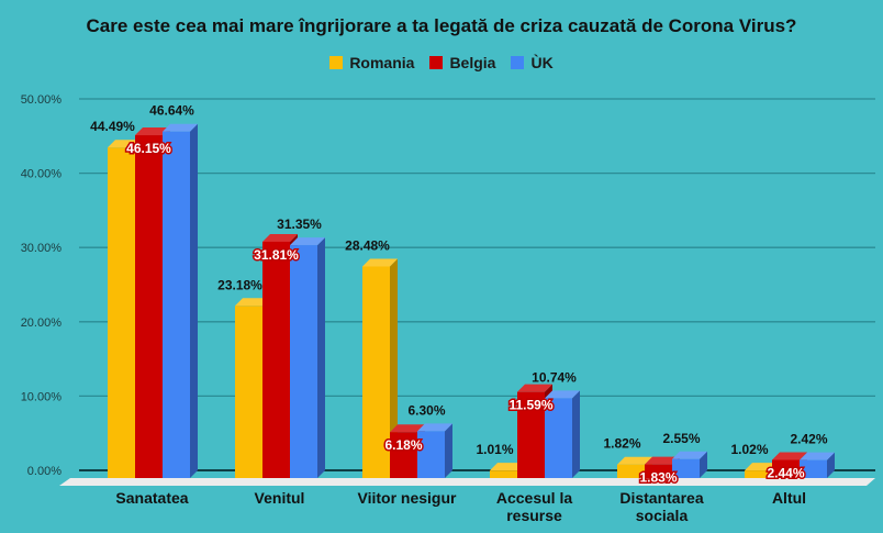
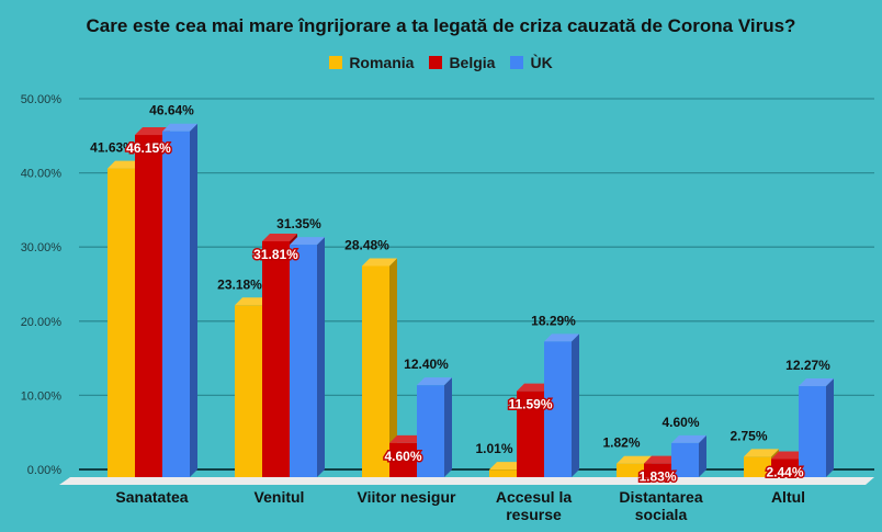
Romania/Sanatatea: 44.49% -> 41.63%
Belgia/Viitor nesigur: 6.18% -> 4.60%
ÙK/Viitor nesigur: 6.30% -> 12.40%
ÙK/Accesul la resurse: 10.74% -> 18.29%
ÙK/Distantarea sociala: 2.55% -> 4.60%
Romania/Altul: 1.02% -> 2.75%
ÙK/Altul: 2.42% -> 12.27%
